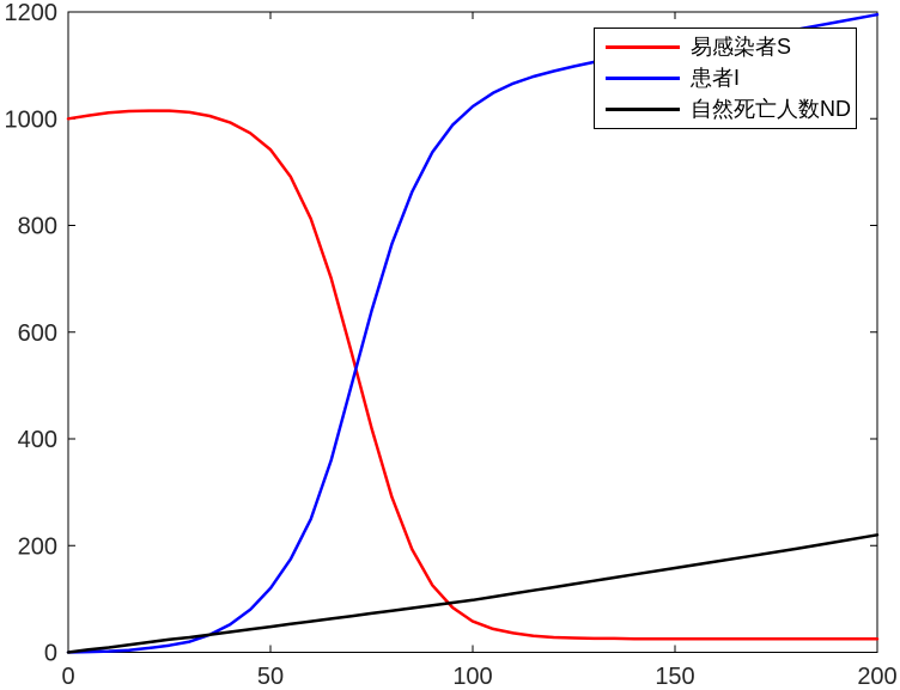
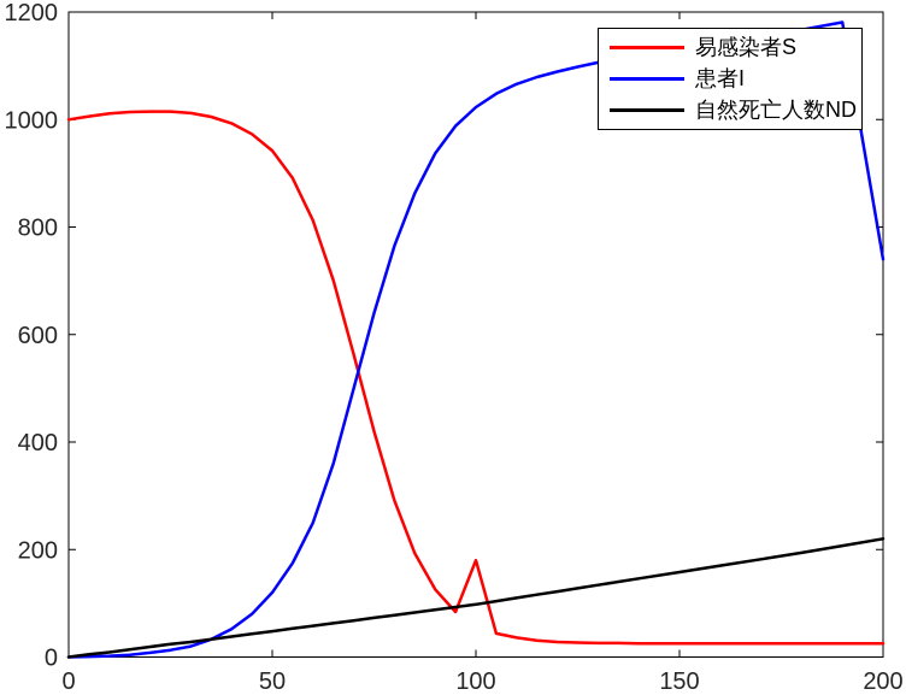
易感染者S/100: 60 -> 180
患者I/200: 1200 -> 740
